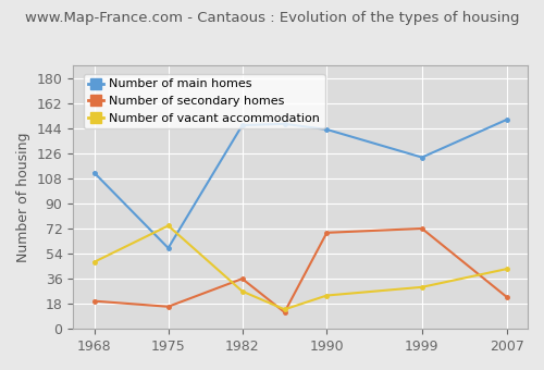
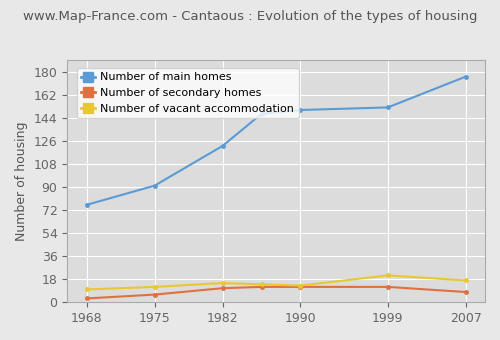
Number of main homes/1968: 112 -> 76
Number of secondary homes/1968: 20 -> 3
Number of vacant accommodation/1968: 48 -> 10
Number of main homes/1975: 58 -> 91
Number of secondary homes/1975: 16 -> 6
Number of vacant accommodation/1975: 74 -> 12
Number of main homes/1982: 146 -> 122
Number of secondary homes/1982: 36 -> 11
Number of vacant accommodation/1982: 27 -> 15
Number of main homes/1990: 143 -> 150
Number of secondary homes/1990: 69 -> 12
Number of vacant accommodation/1990: 24 -> 13
Number of main homes/1999: 123 -> 152
Number of secondary homes/1999: 72 -> 12
Number of vacant accommodation/1999: 30 -> 21
Number of main homes/2007: 150 -> 176
Number of secondary homes/2007: 23 -> 8
Number of vacant accommodation/2007: 43 -> 17
